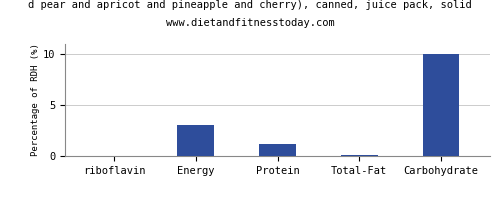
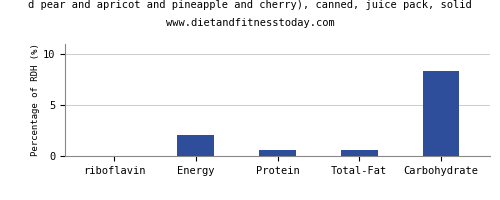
Energy: 3.0 -> 2.1
Protein: 1.2 -> 0.6
Total-Fat: 0.1 -> 0.6
Carbohydrate: 10.0 -> 8.3
